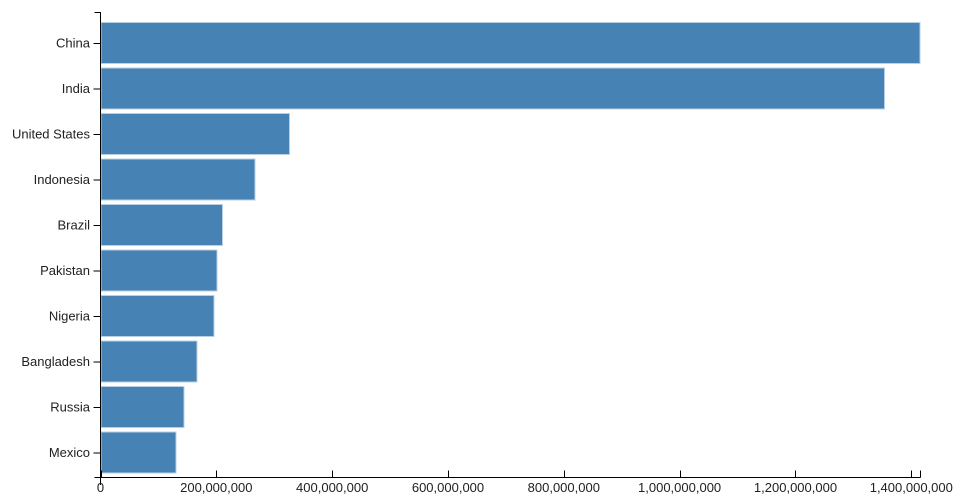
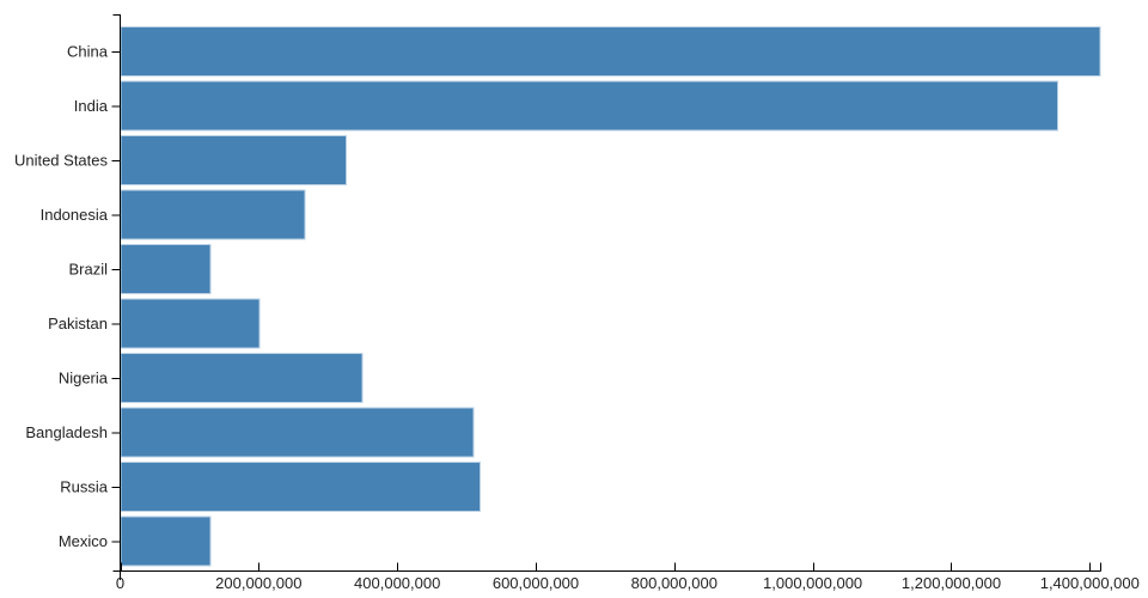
Brazil: 210000000 -> 130000000
Nigeria: 200000000 -> 350000000
Bangladesh: 170000000 -> 510000000
Russia: 140000000 -> 520000000
